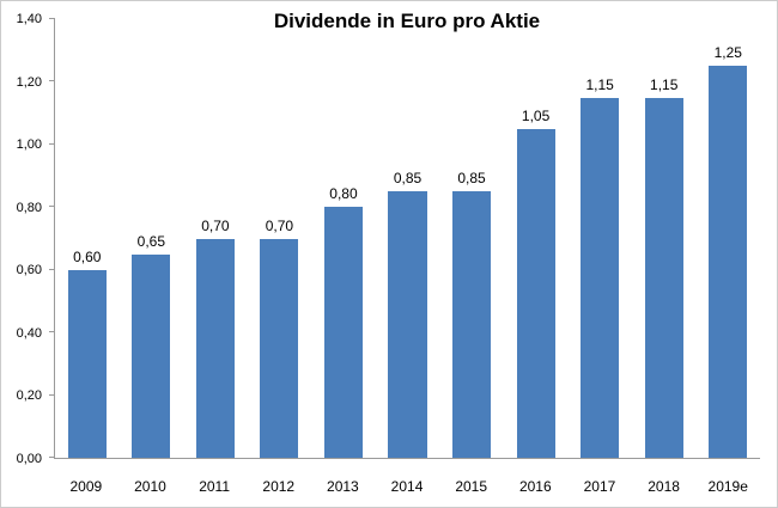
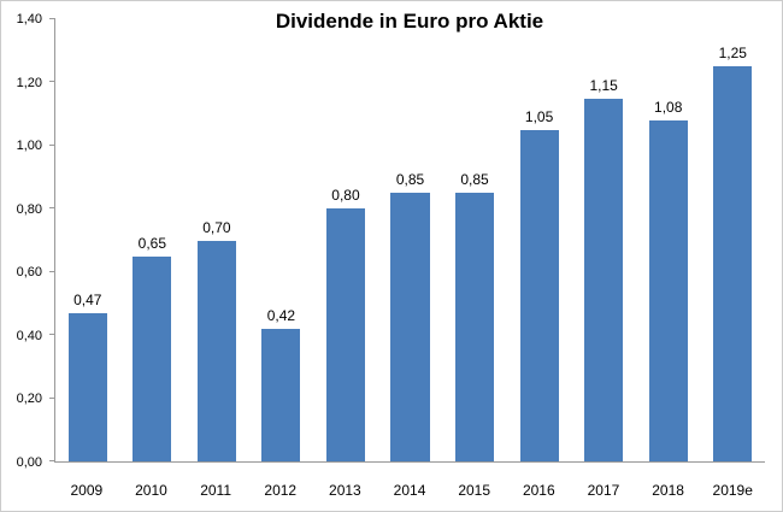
2009: 0,60 -> 0,47
2012: 0,70 -> 0,42
2018: 1,15 -> 1,08
